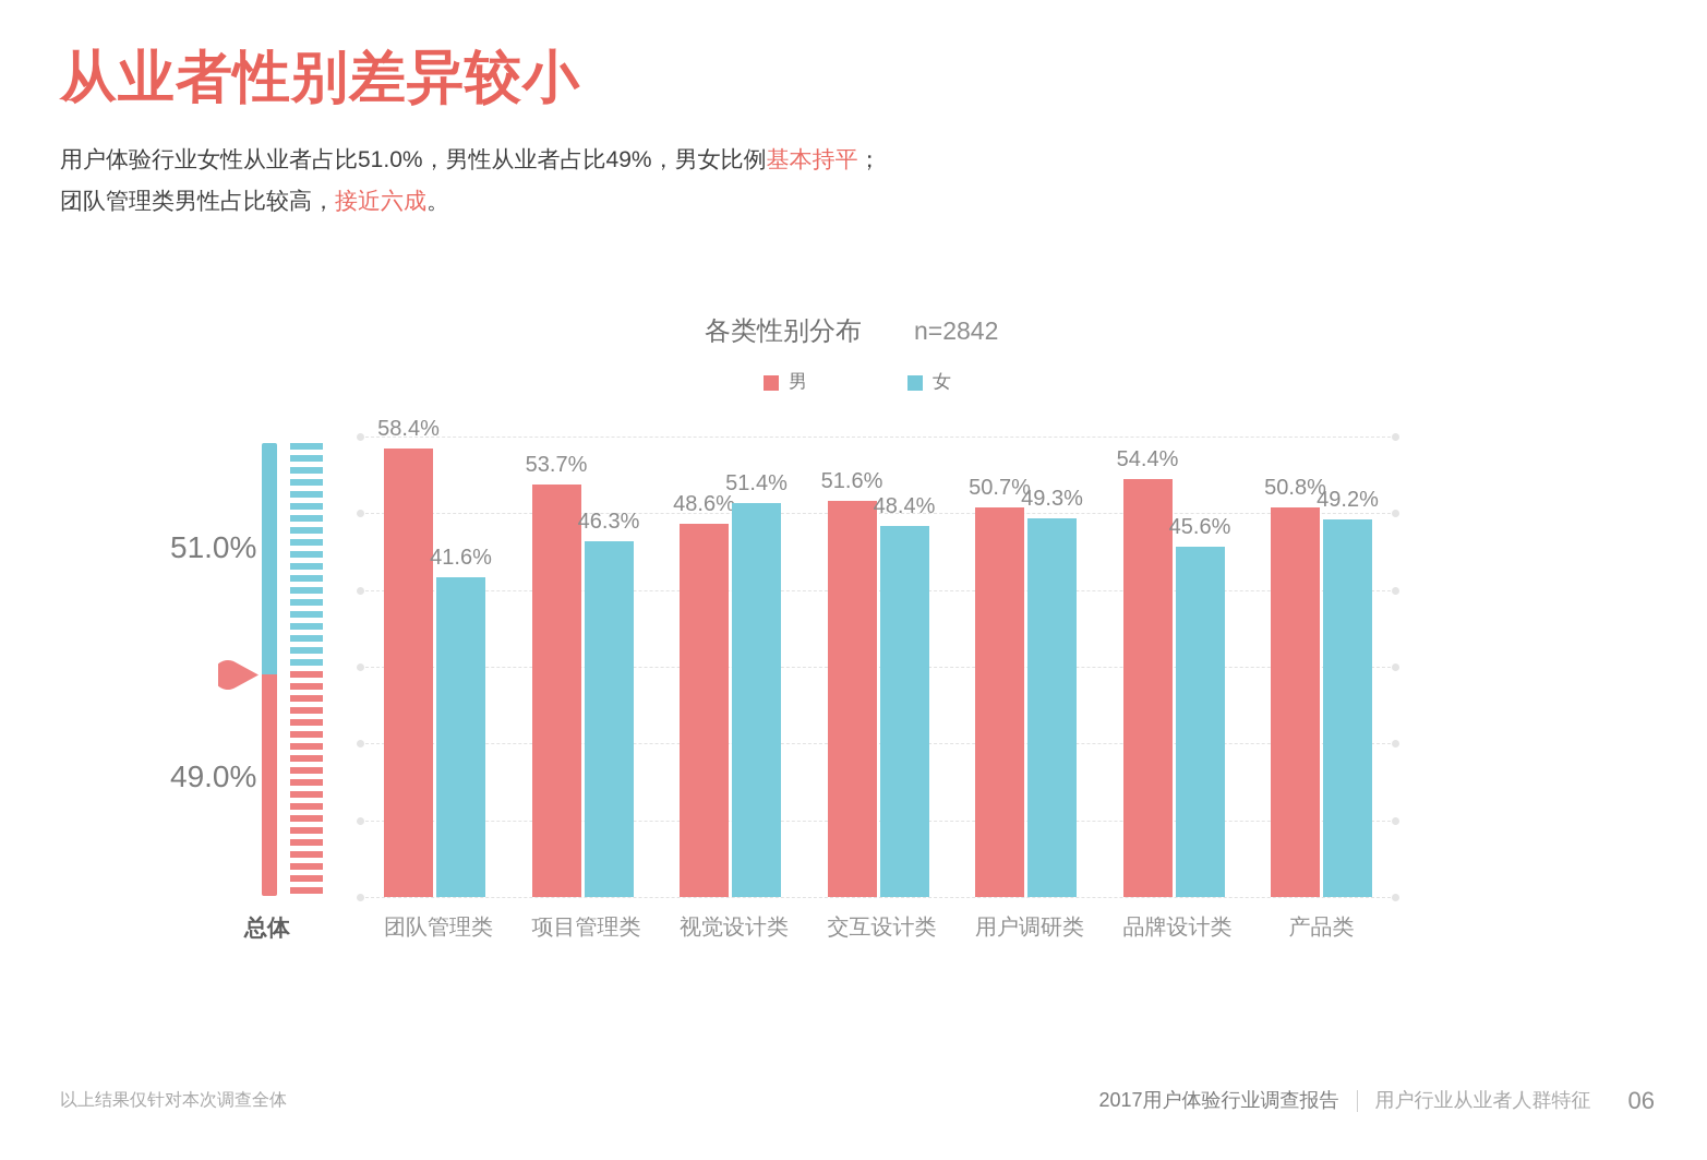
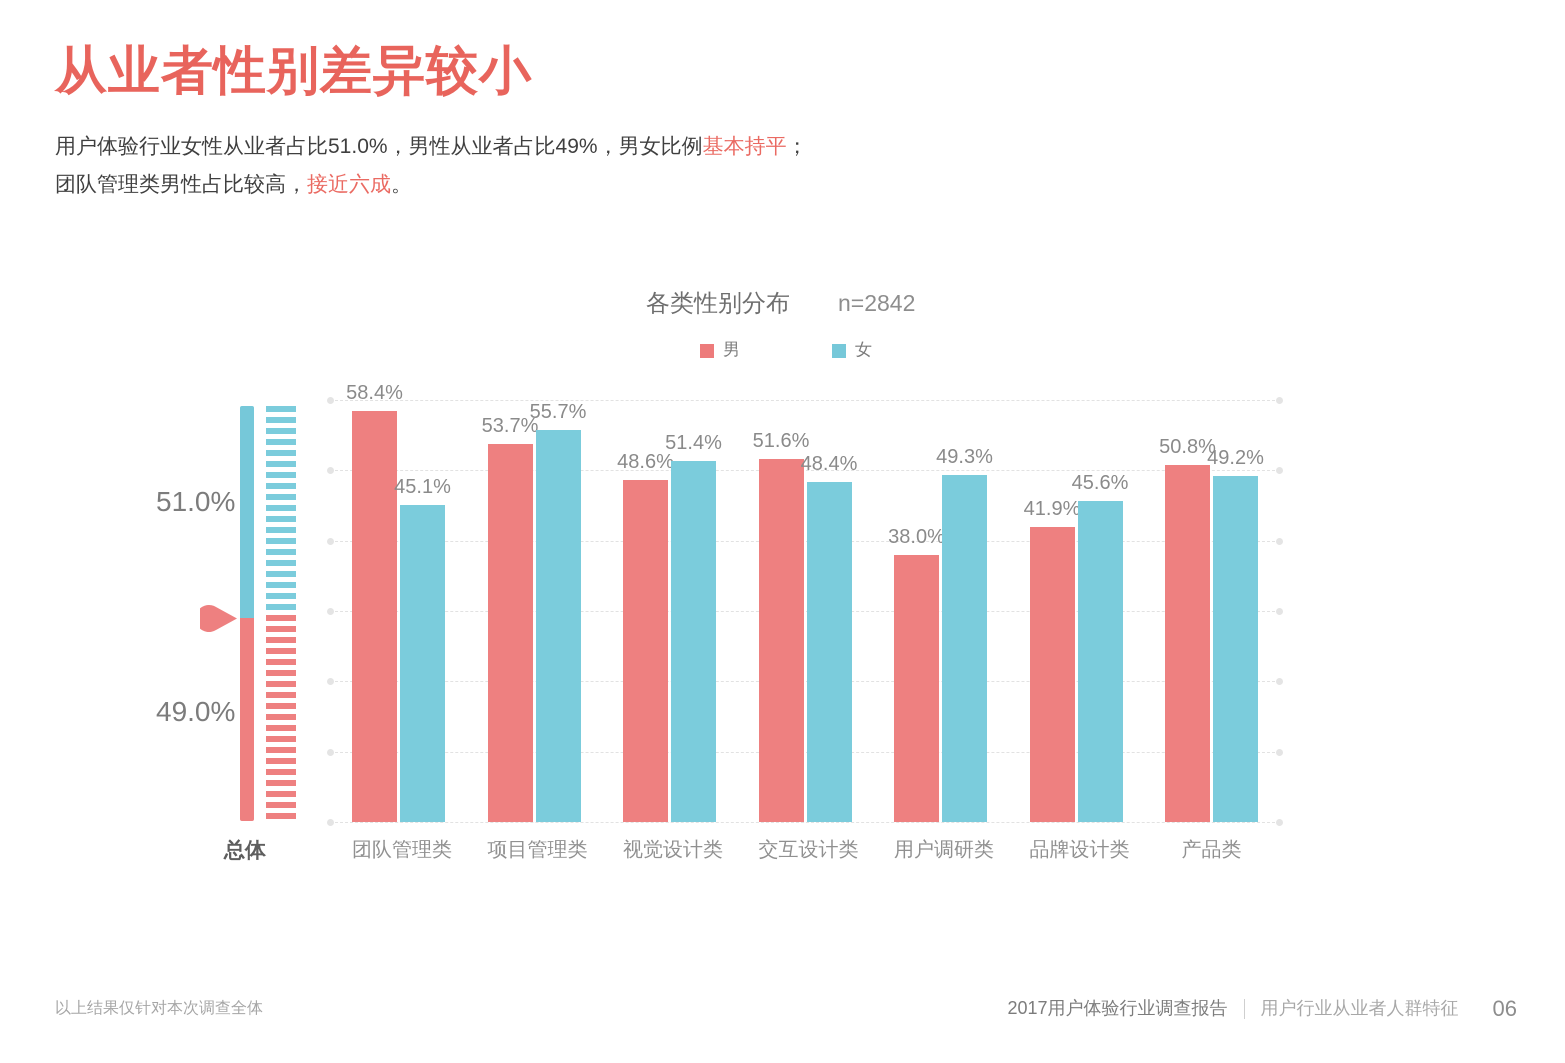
女/团队管理类: 41.6% -> 45.1%
女/项目管理类: 46.3% -> 55.7%
男/用户调研类: 50.7% -> 38.0%
男/品牌设计类: 54.4% -> 41.9%
